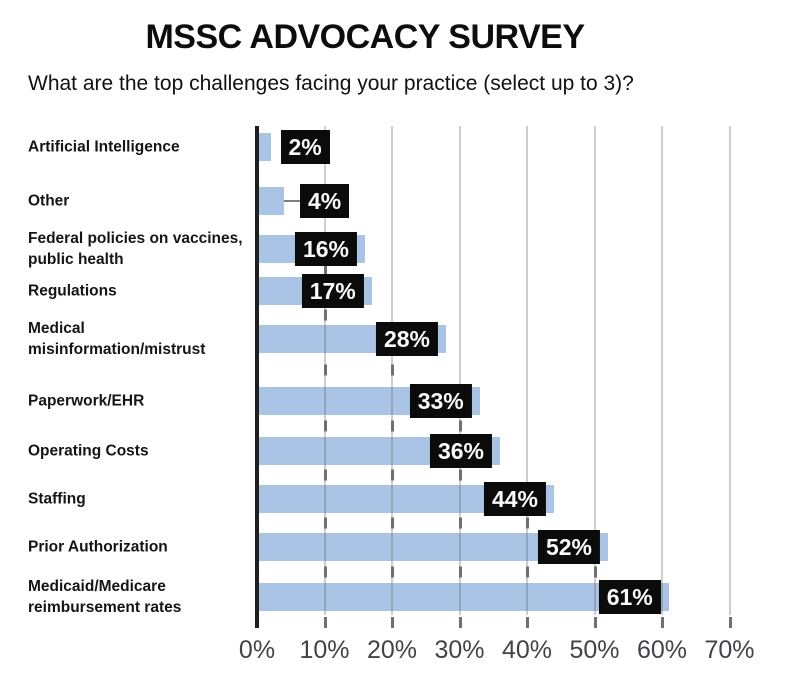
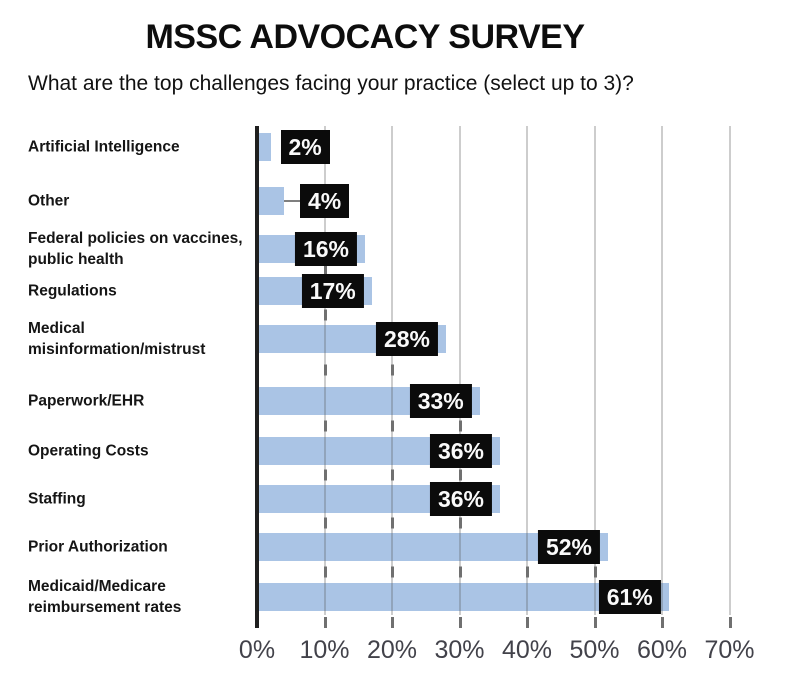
Staffing: 44% -> 36%
